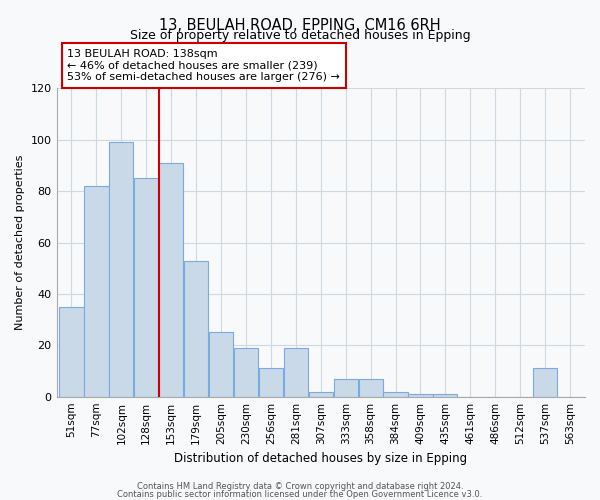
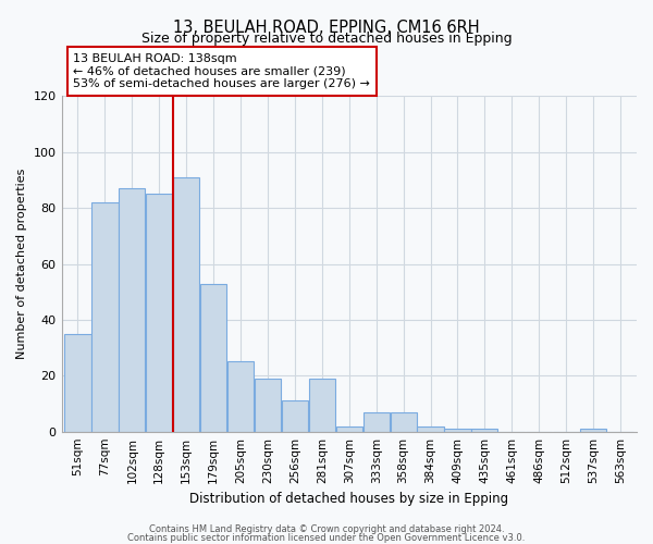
102sqm: 99 -> 87
537sqm: 11 -> 1
